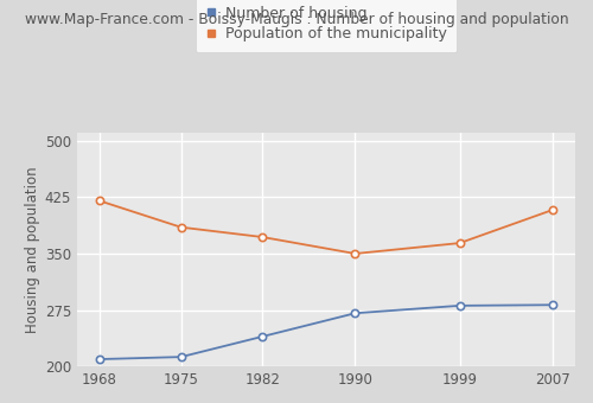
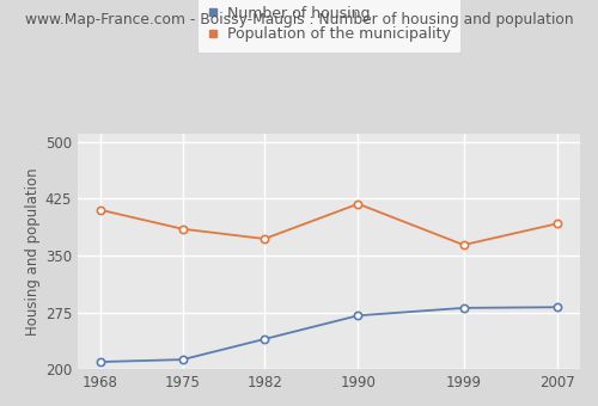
Population of the municipality/1968: 420 -> 410
Population of the municipality/1990: 350 -> 418
Population of the municipality/2007: 408 -> 392
